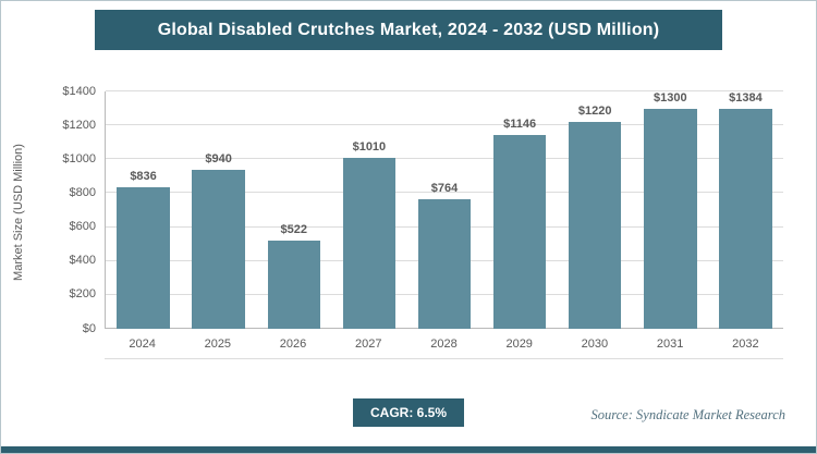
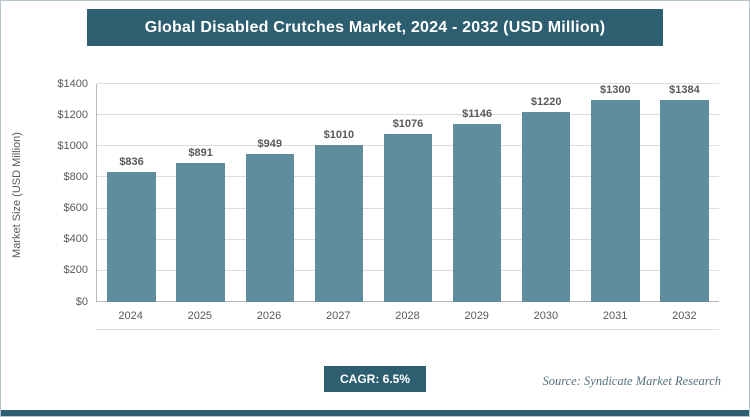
2025: $940 -> $891
2026: $522 -> $949
2028: $764 -> $1076
